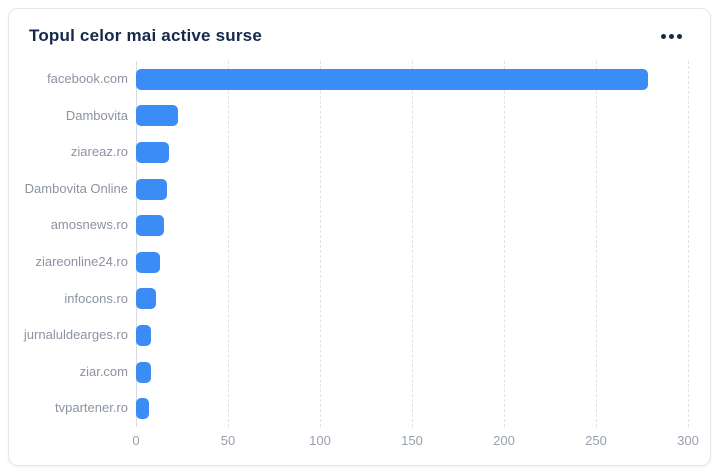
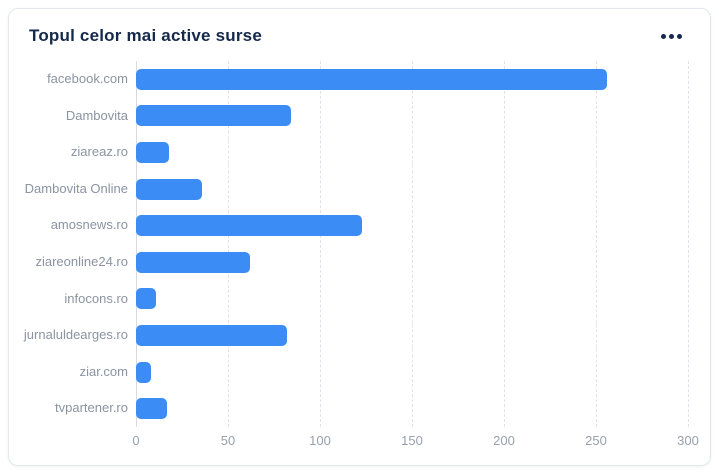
facebook.com: 278 -> 256
Dambovita: 23 -> 84
Dambovita Online: 17 -> 36
amosnews.ro: 15 -> 123
ziareonline24.ro: 13 -> 62
jurnaluldearges.ro: 8 -> 82
tvpartener.ro: 7 -> 17
